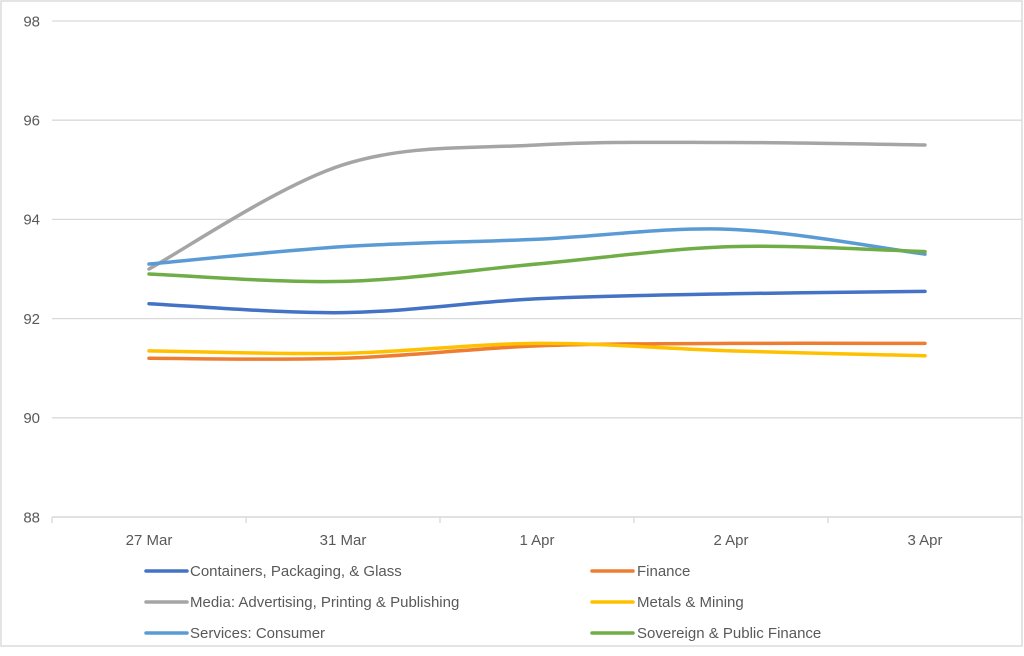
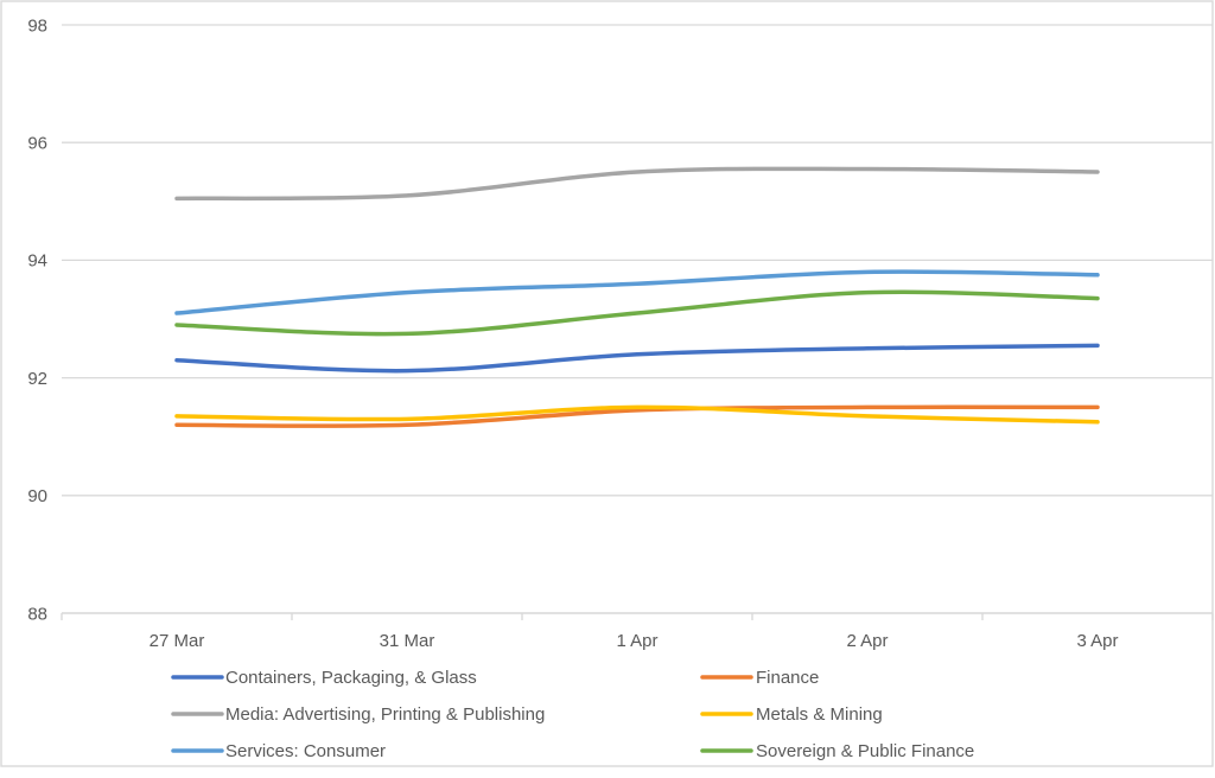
Media: Advertising, Printing & Publishing/27 Mar: 93.0 -> 95.0
Services: Consumer/3 Apr: 93.3 -> 93.8
